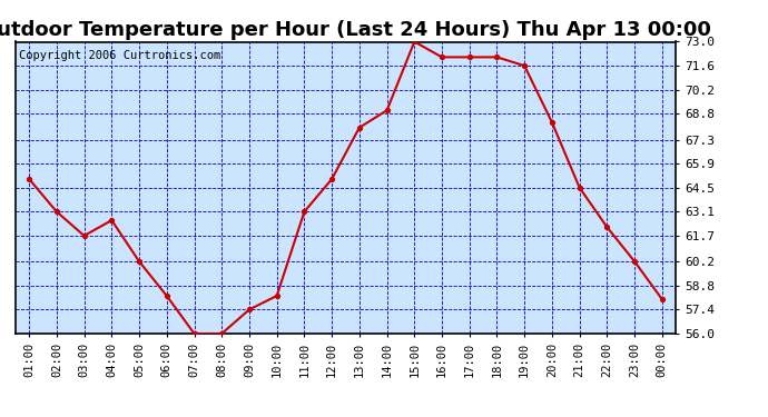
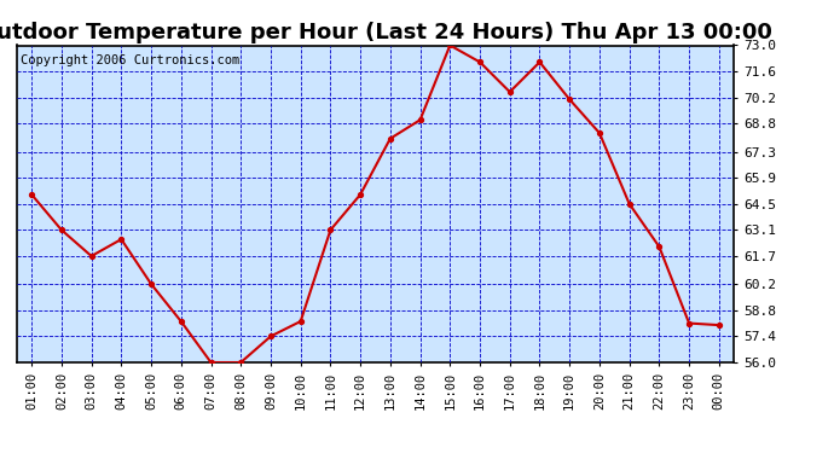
17:00: 72.1 -> 70.5
19:00: 71.6 -> 70.1
23:00: 60.2 -> 58.1
